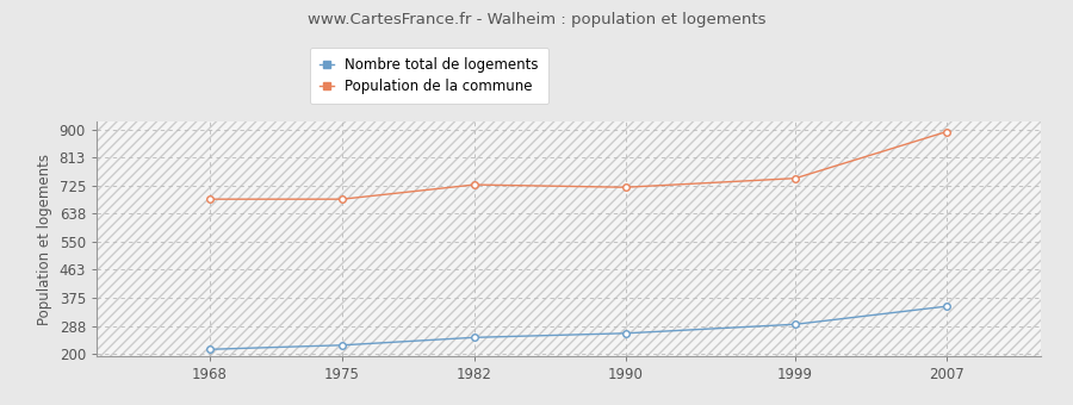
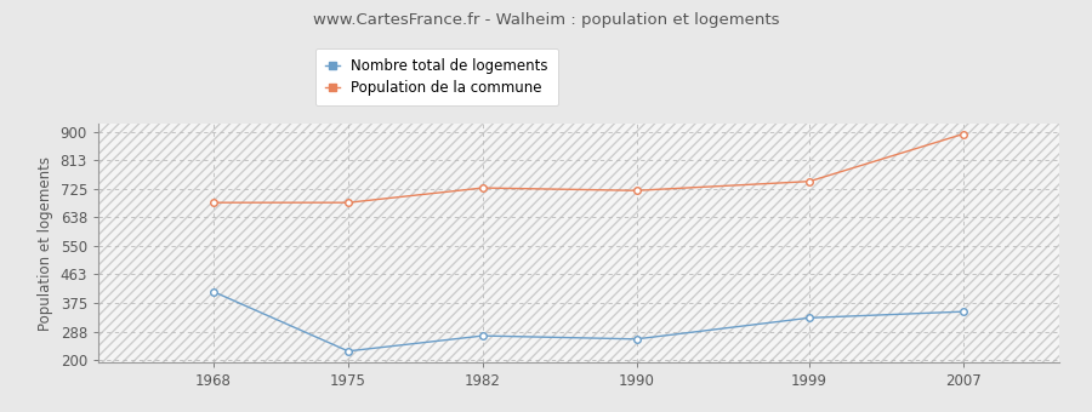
Nombre total de logements/1968: 215 -> 410
Nombre total de logements/1982: 252 -> 275
Nombre total de logements/1999: 293 -> 330
